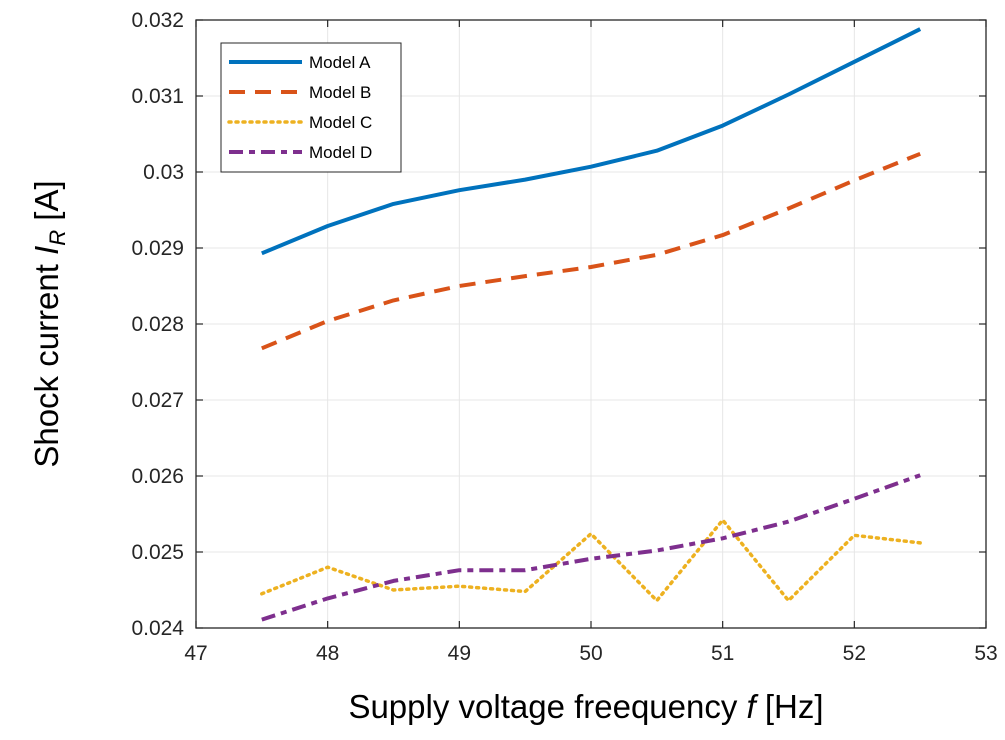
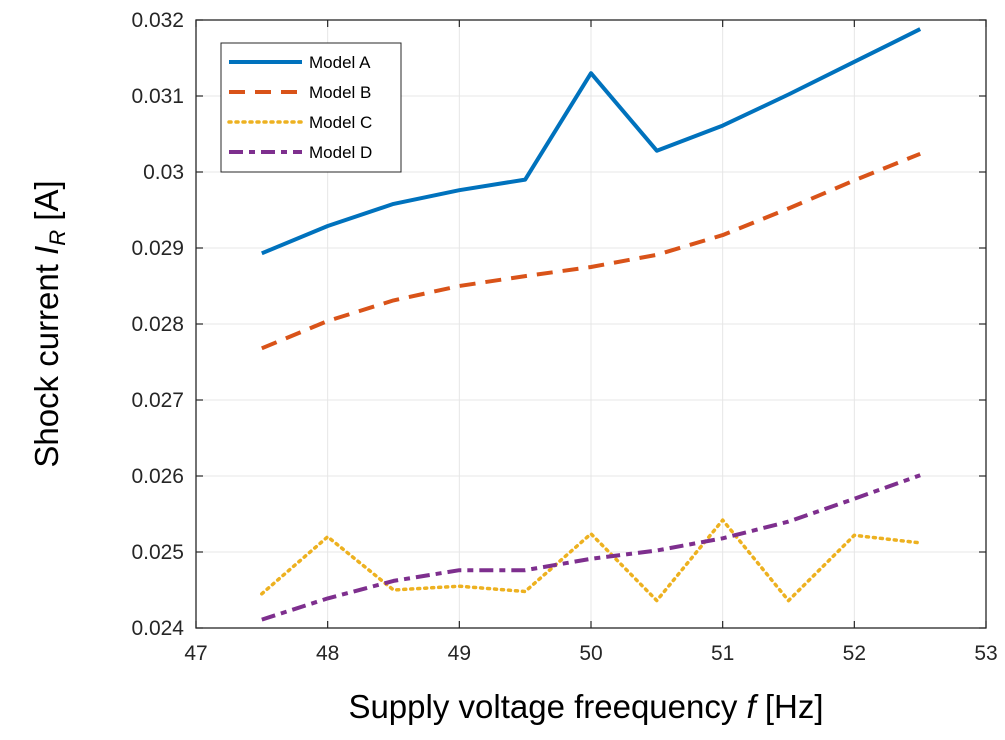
Model C/48: 0.0248 -> 0.0252
Model A/50: 0.0301 -> 0.0313
